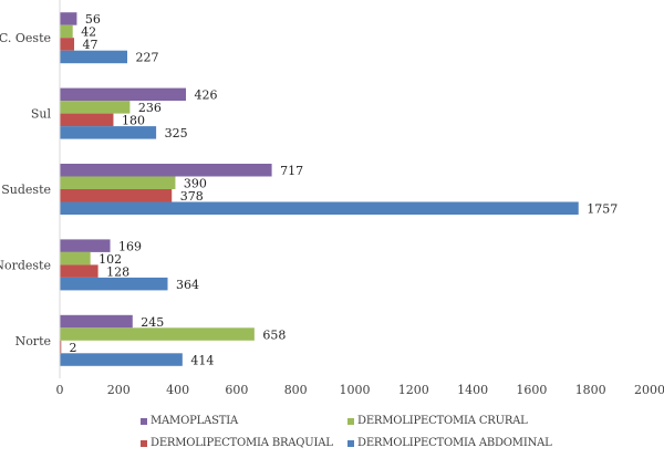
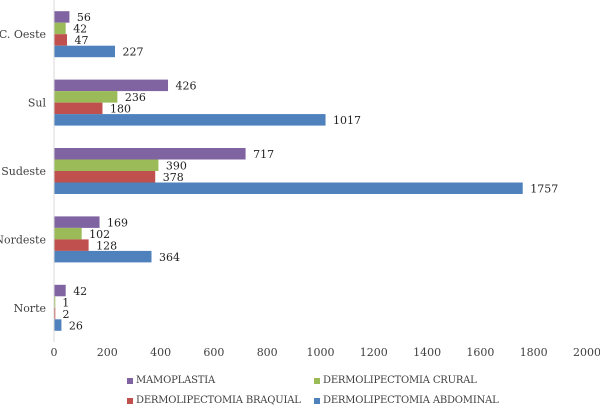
DERMOLIPECTOMIA ABDOMINAL/Sul: 325 -> 1017
MAMOPLASTIA/Norte: 245 -> 42
DERMOLIPECTOMIA CRURAL/Norte: 658 -> 1
DERMOLIPECTOMIA ABDOMINAL/Norte: 414 -> 26
